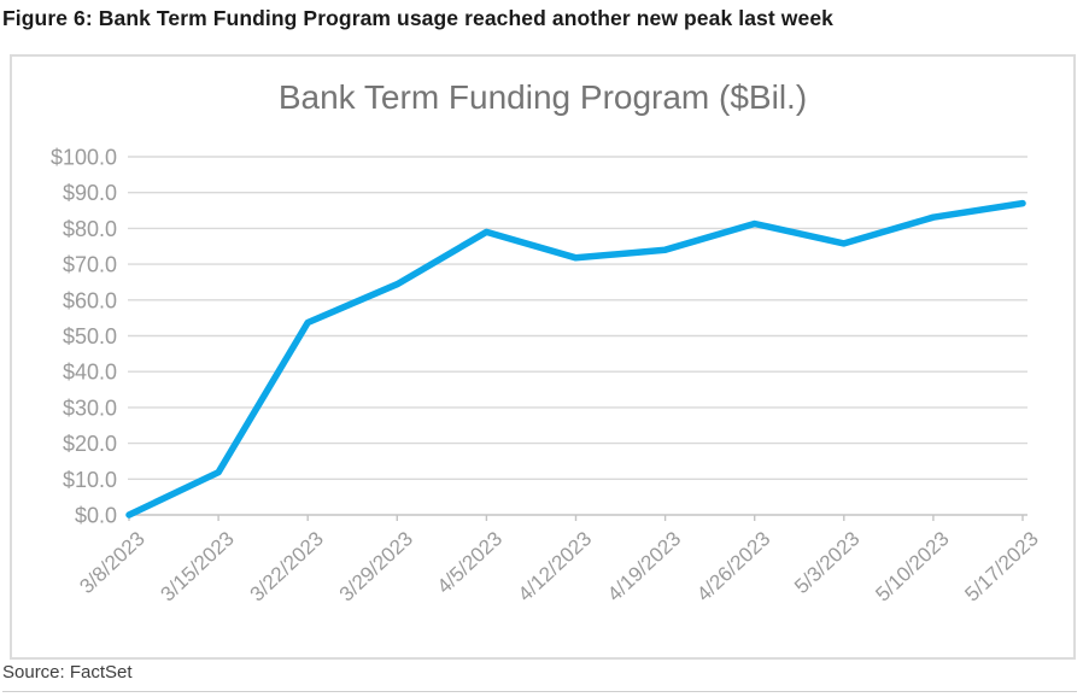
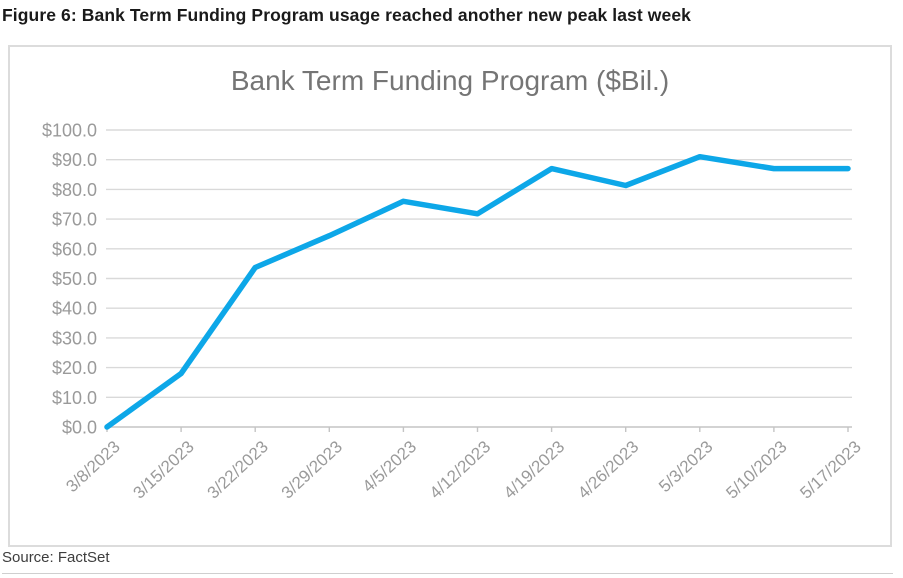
3/15/2023: $12 -> $18
4/5/2023: $79 -> $76
4/19/2023: $74 -> $87
5/3/2023: $76 -> $91
5/10/2023: $83 -> $87
